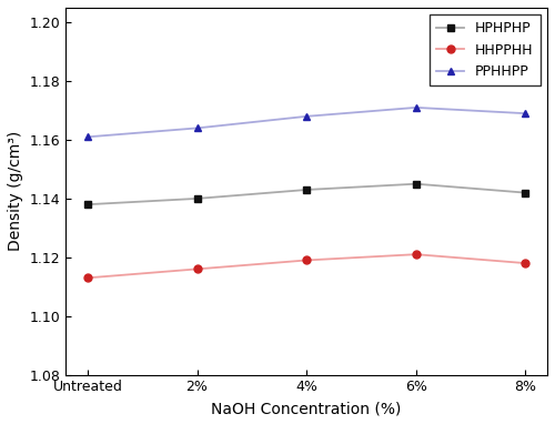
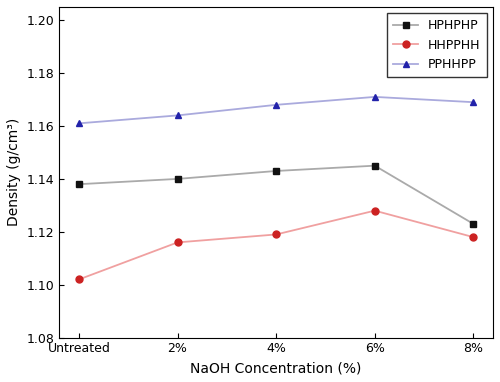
HHPPHH/Untreated: 1.113 -> 1.102
HHPPHH/6%: 1.121 -> 1.128
HPHPHP/8%: 1.142 -> 1.123
